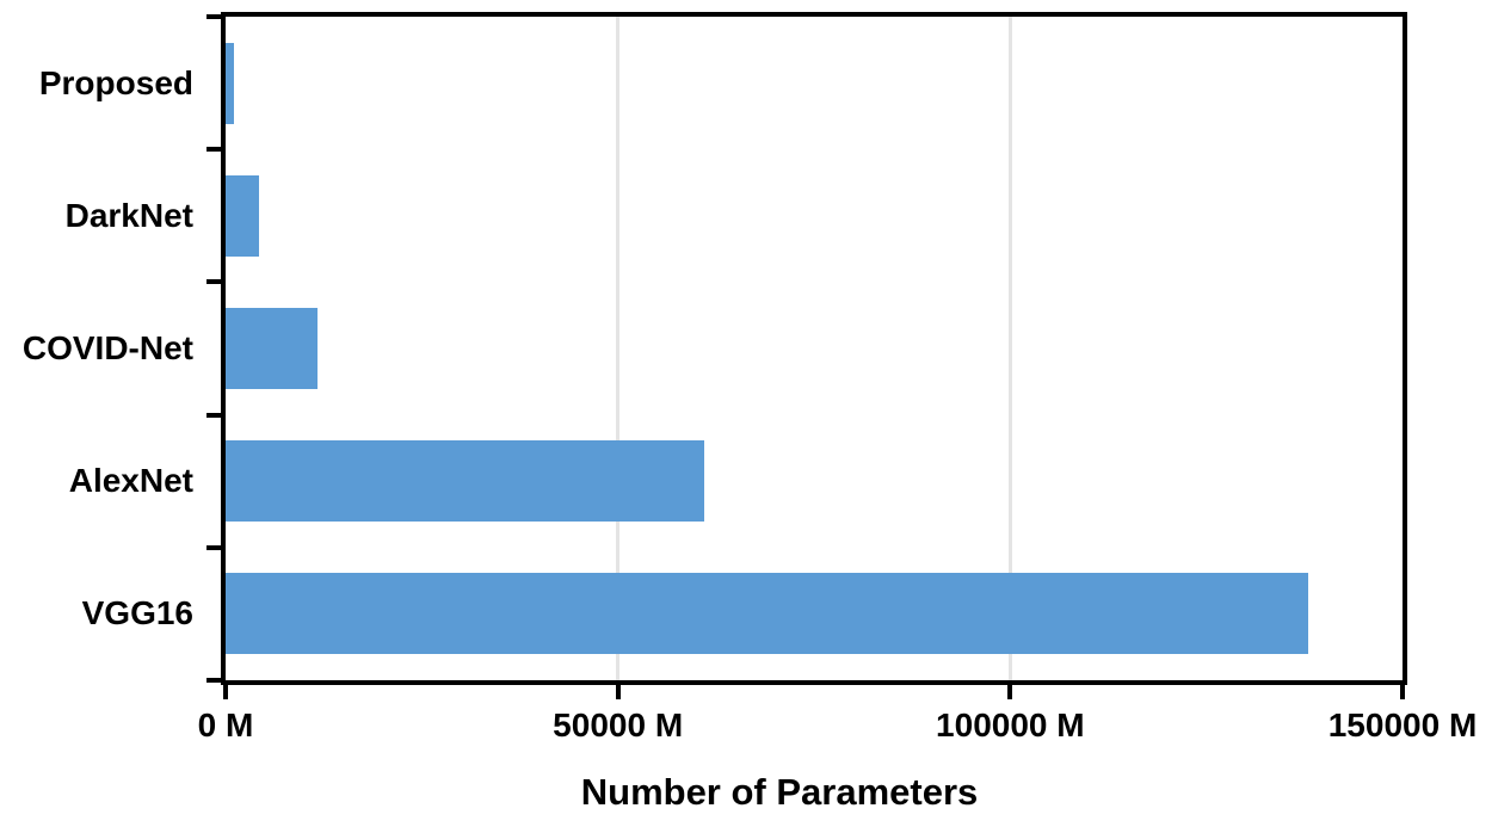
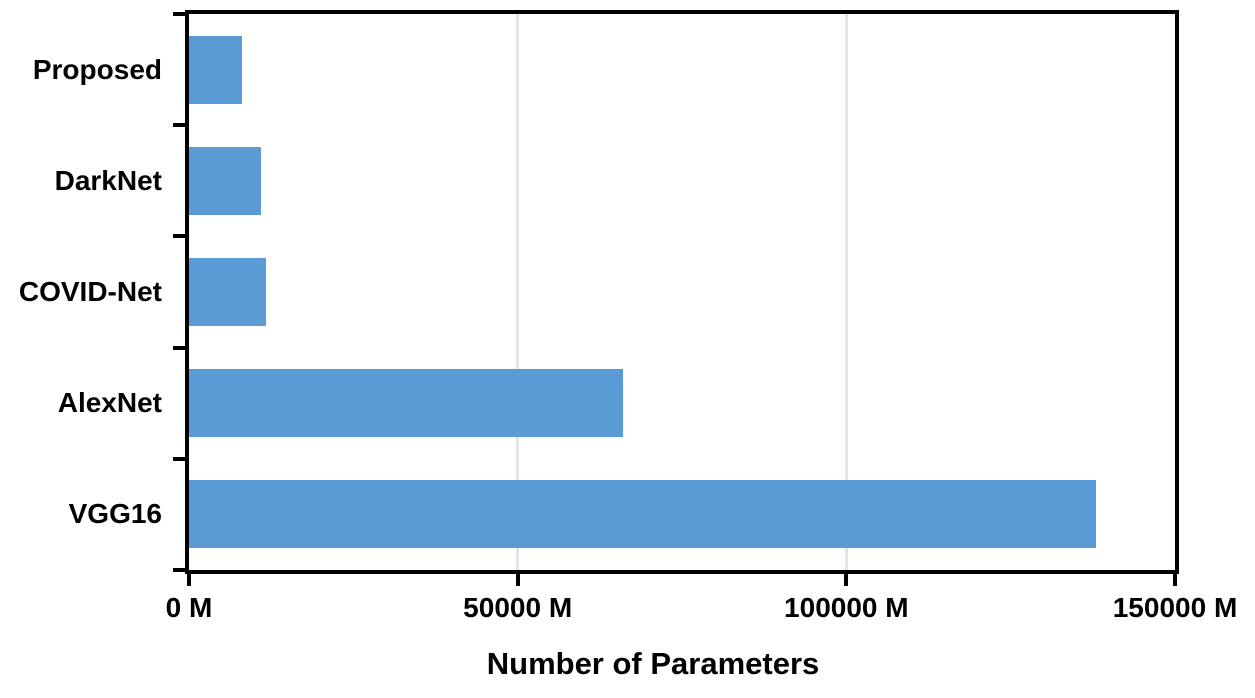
Proposed: 1000M -> 8000M
DarkNet: 4000M -> 11000M
AlexNet: 61000M -> 66000M
